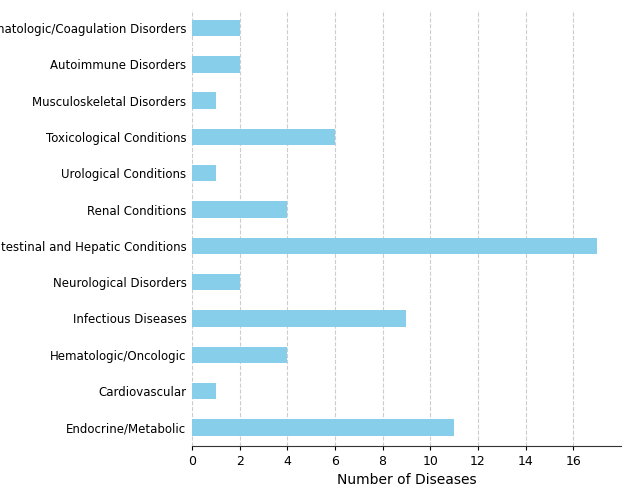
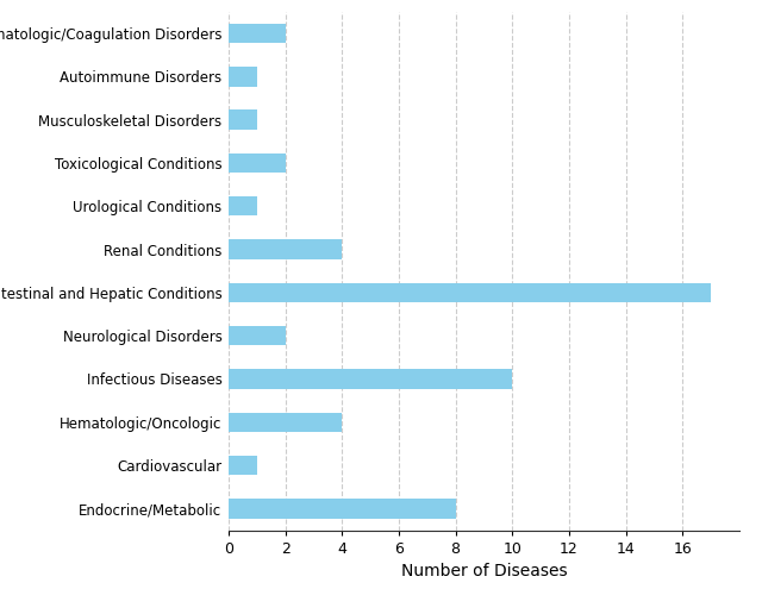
Autoimmune Disorders: 2 -> 1
Toxicological Conditions: 6 -> 2
Infectious Diseases: 9 -> 10
Endocrine/Metabolic: 11 -> 8
